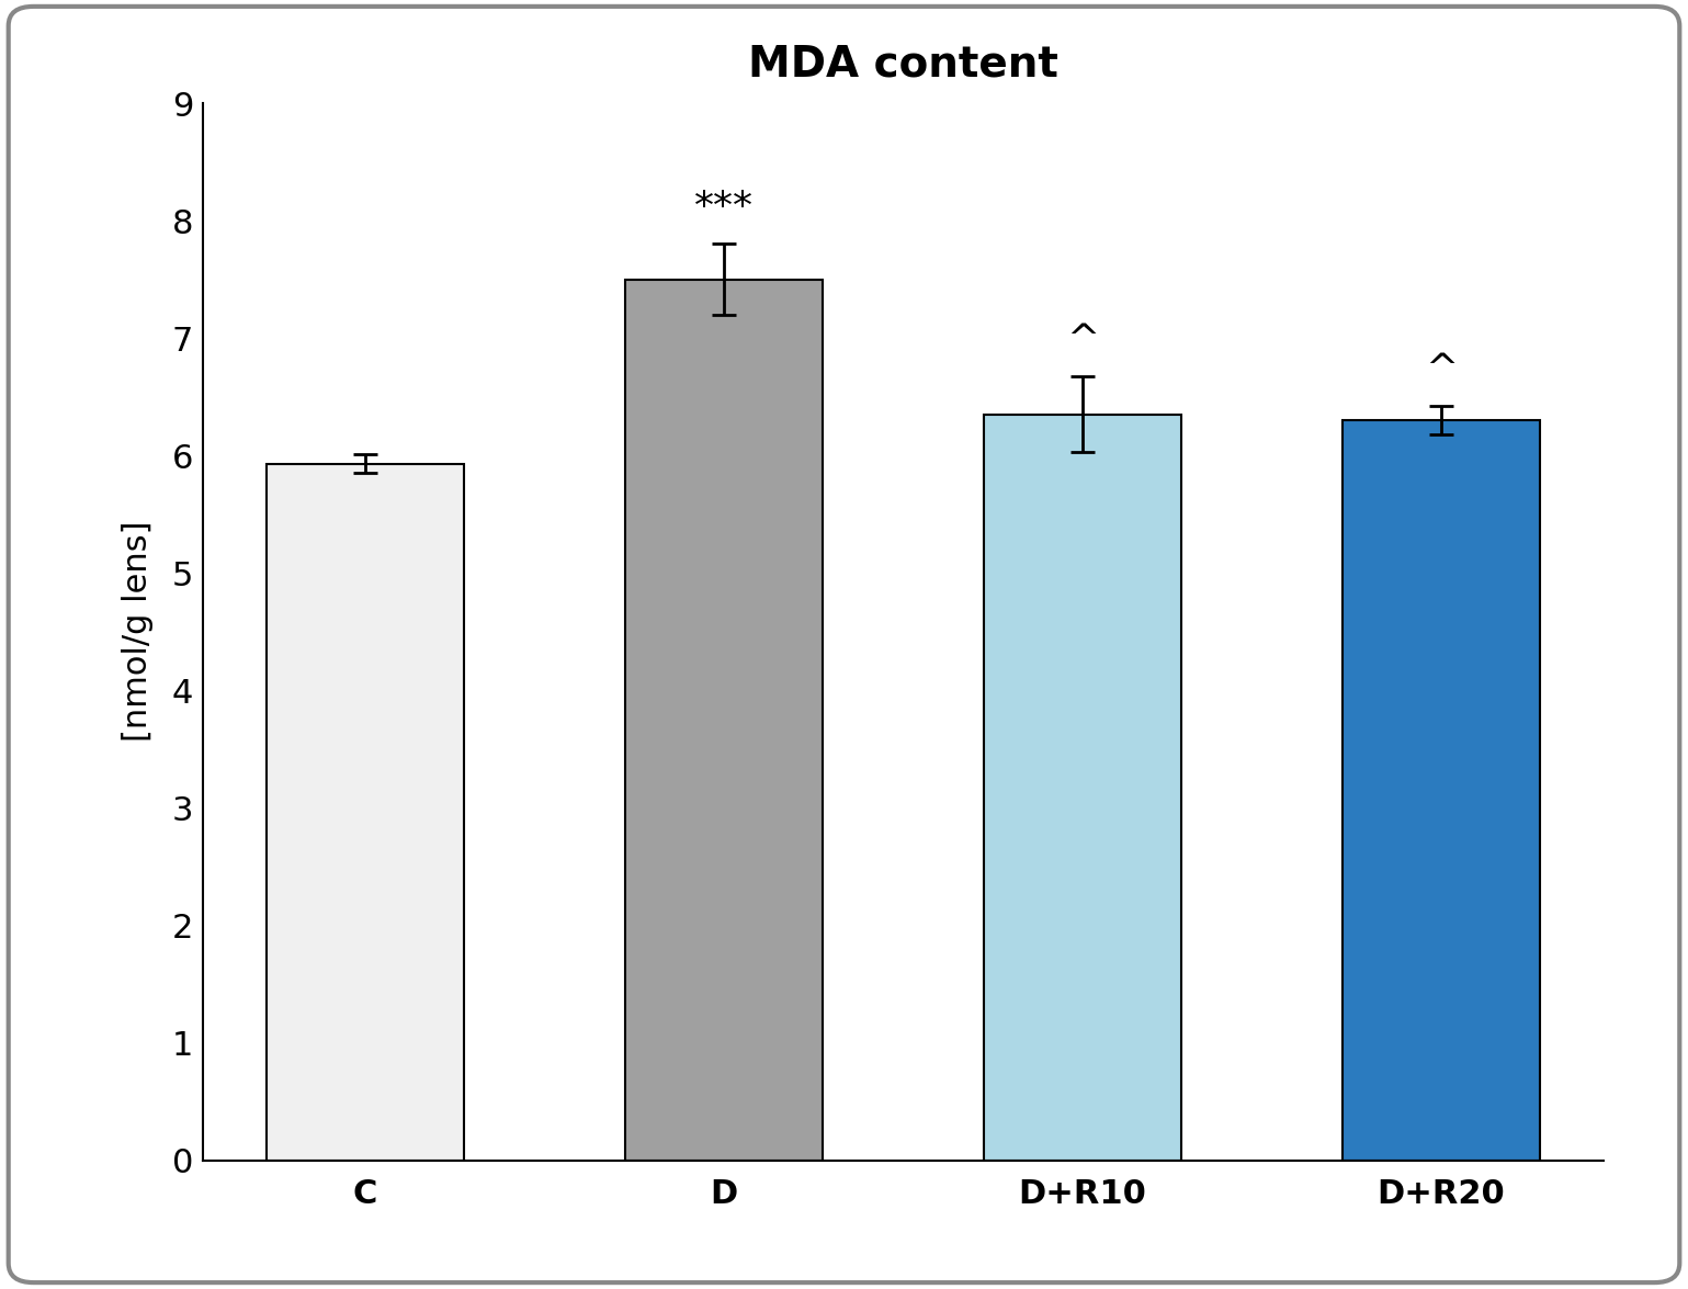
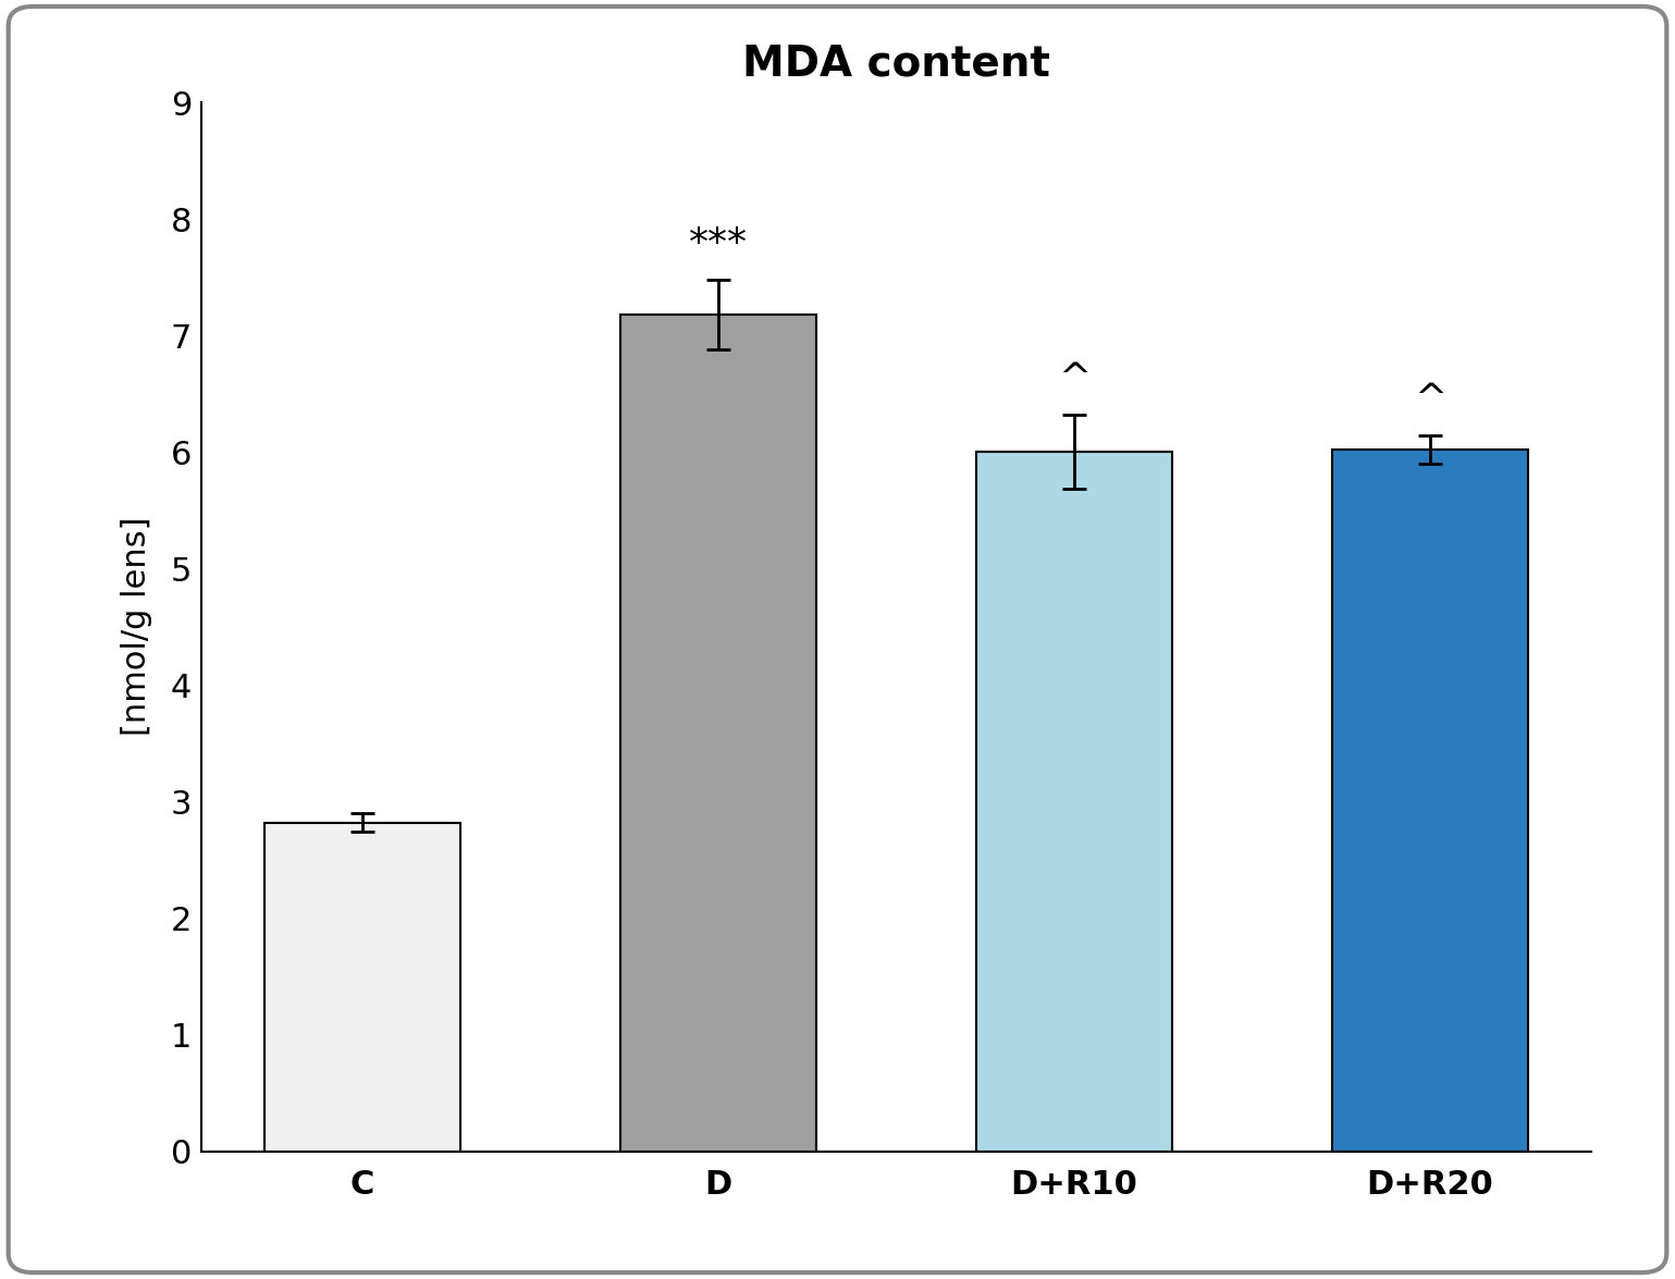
C: 5.93 -> 2.82
D: 7.50 -> 7.18
D+R10: 6.35 -> 6.00
D+R20: 6.30 -> 6.02
